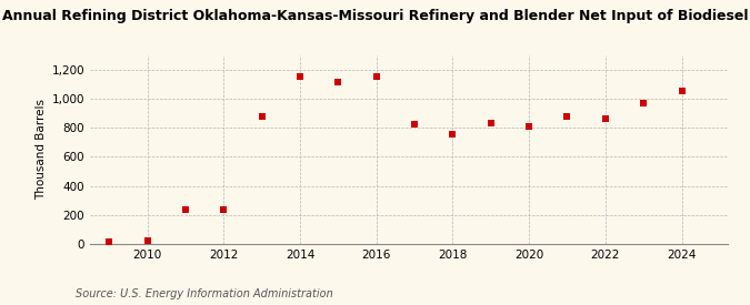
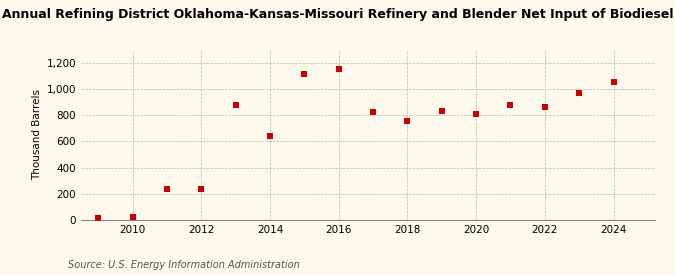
2014: 1,150 -> 640
